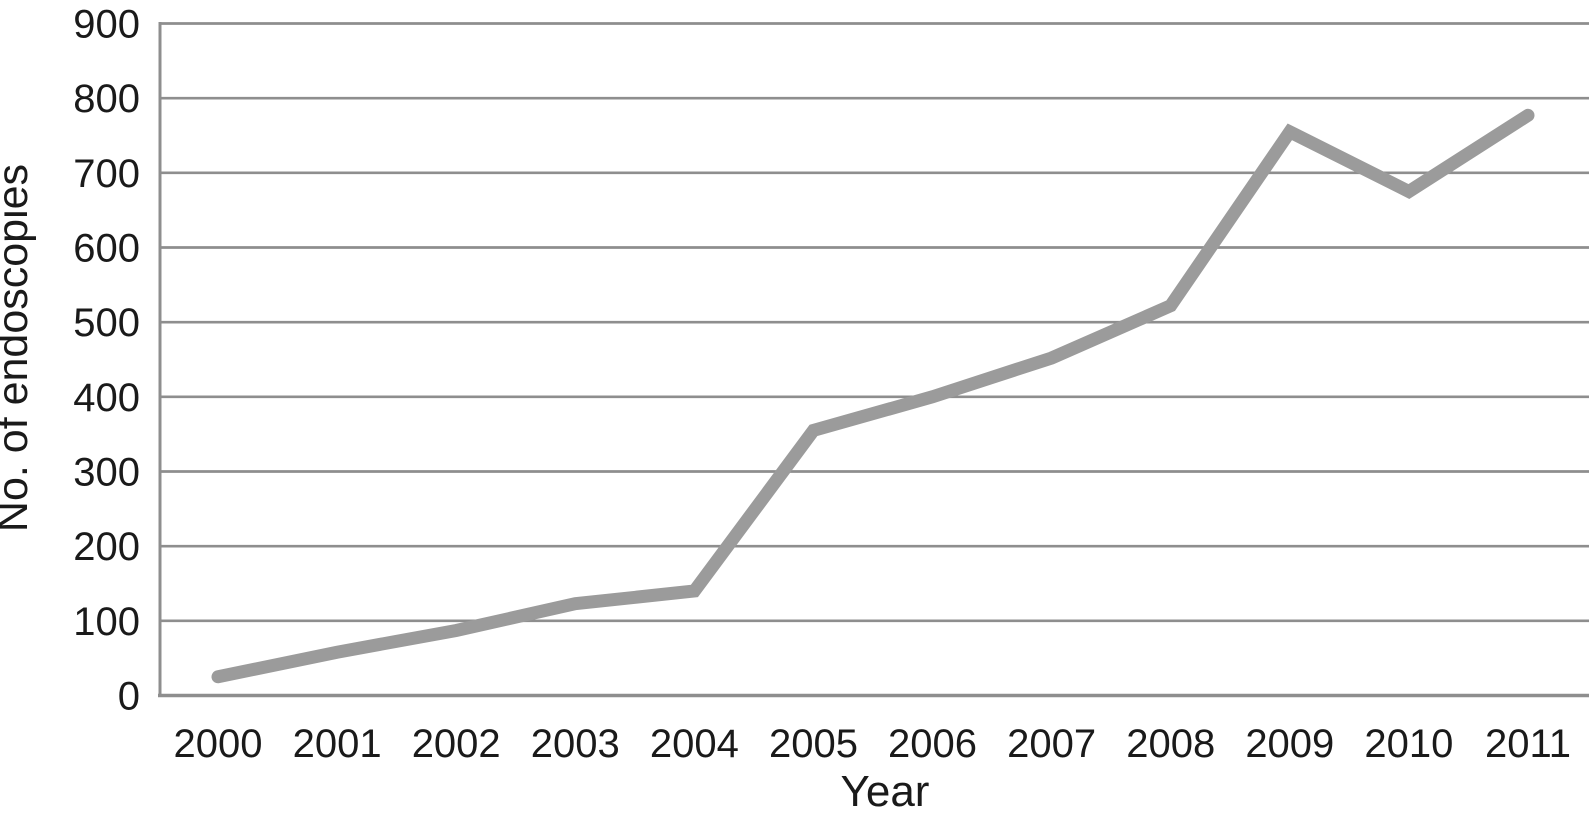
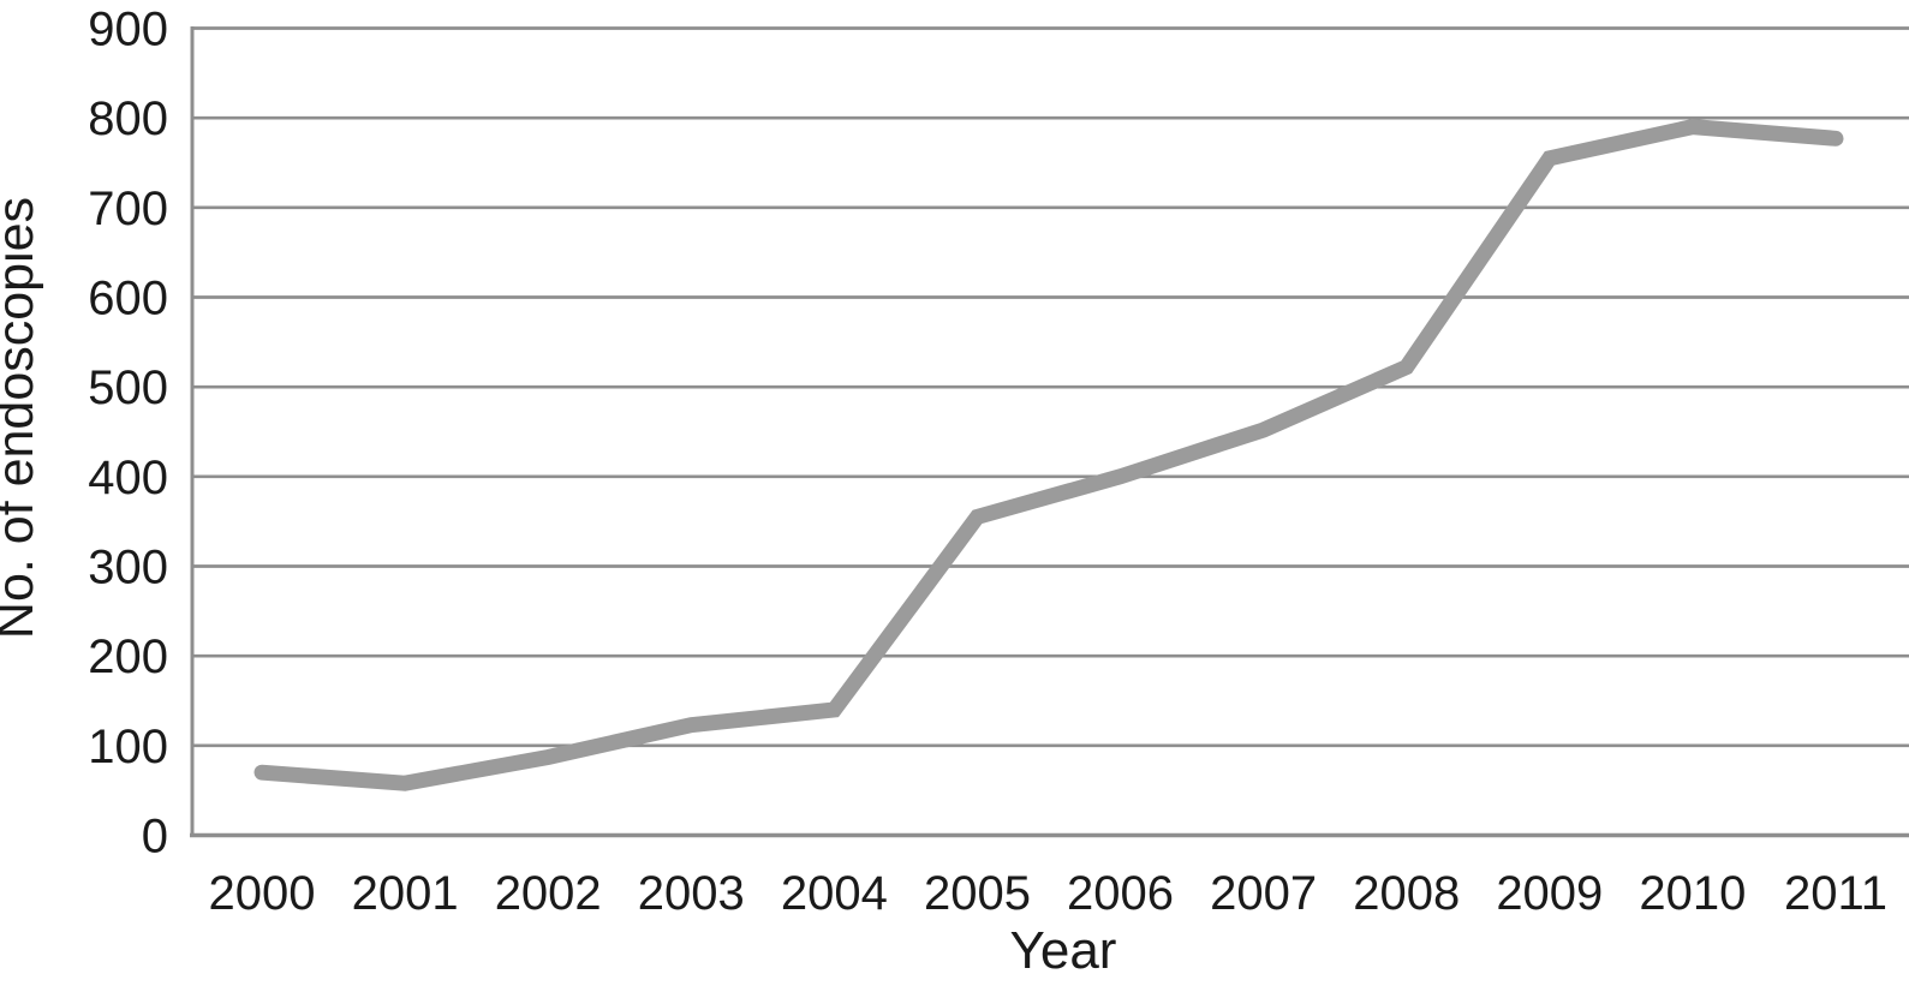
2000: 20 -> 70
2010: 680 -> 790
